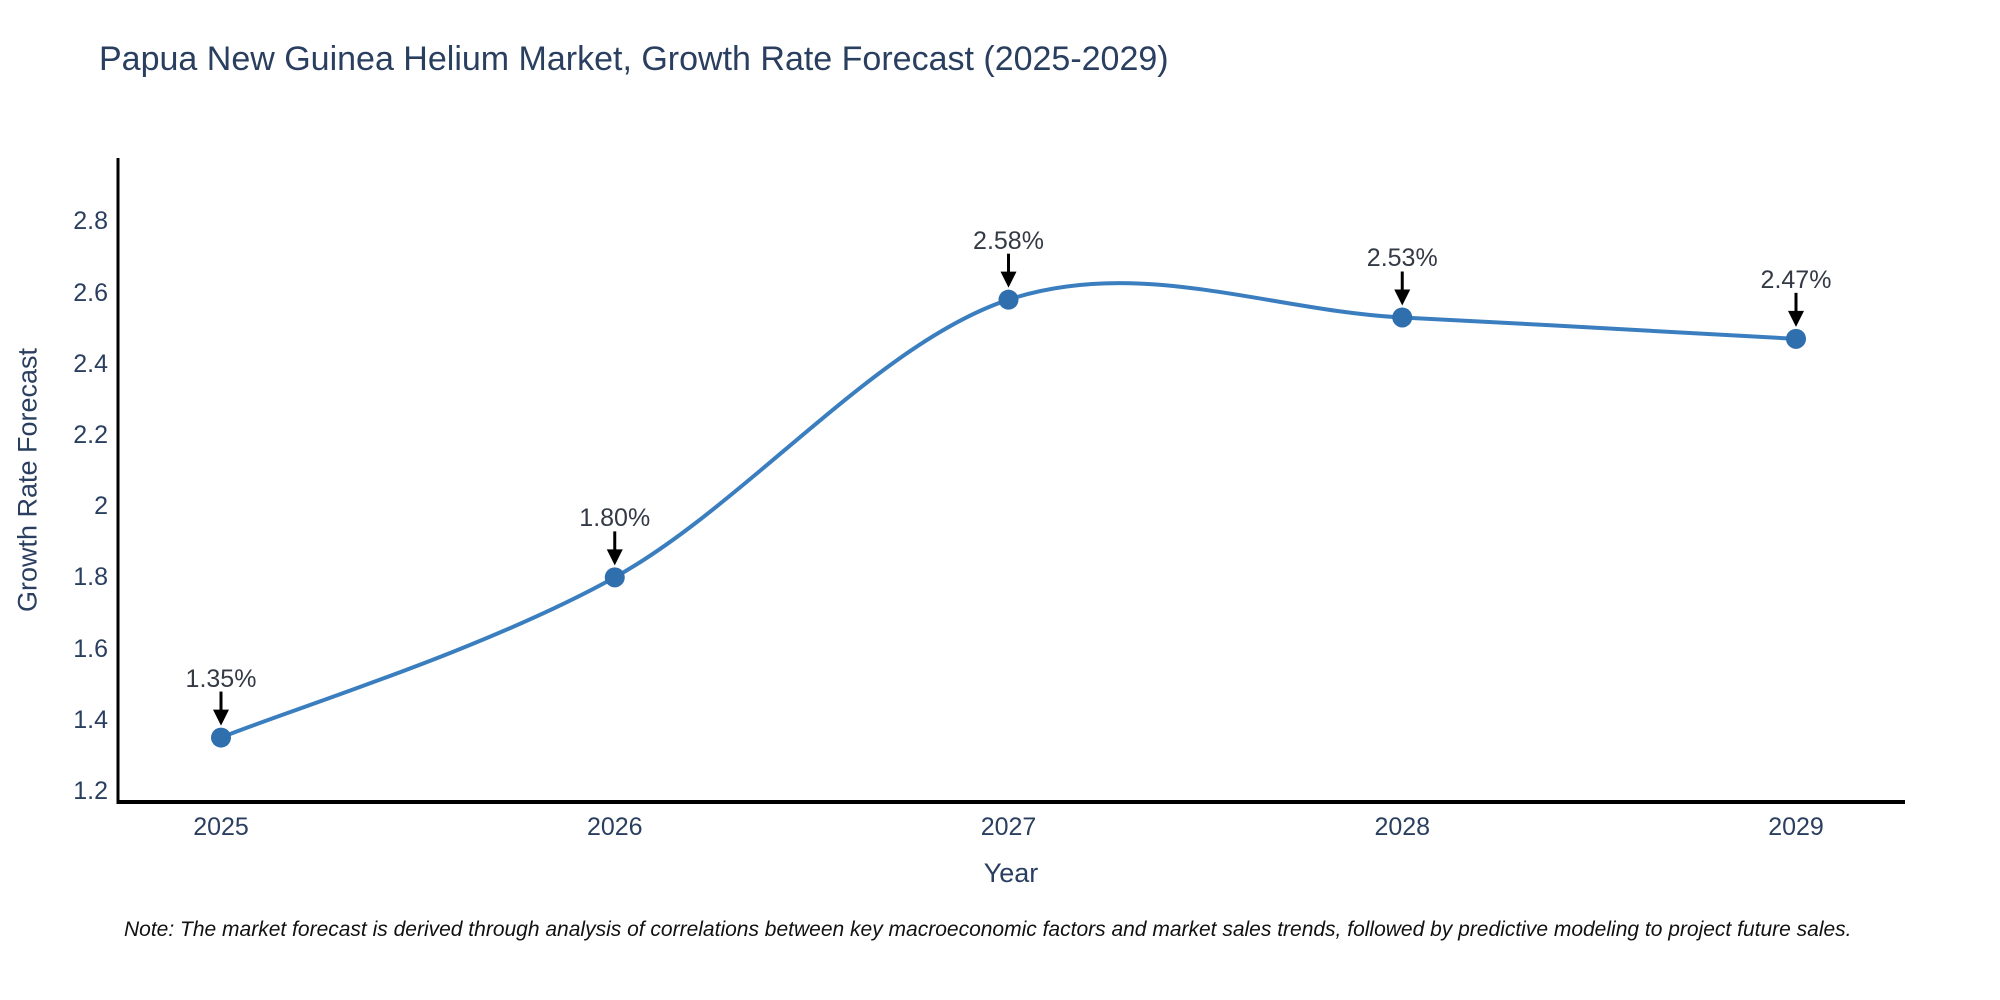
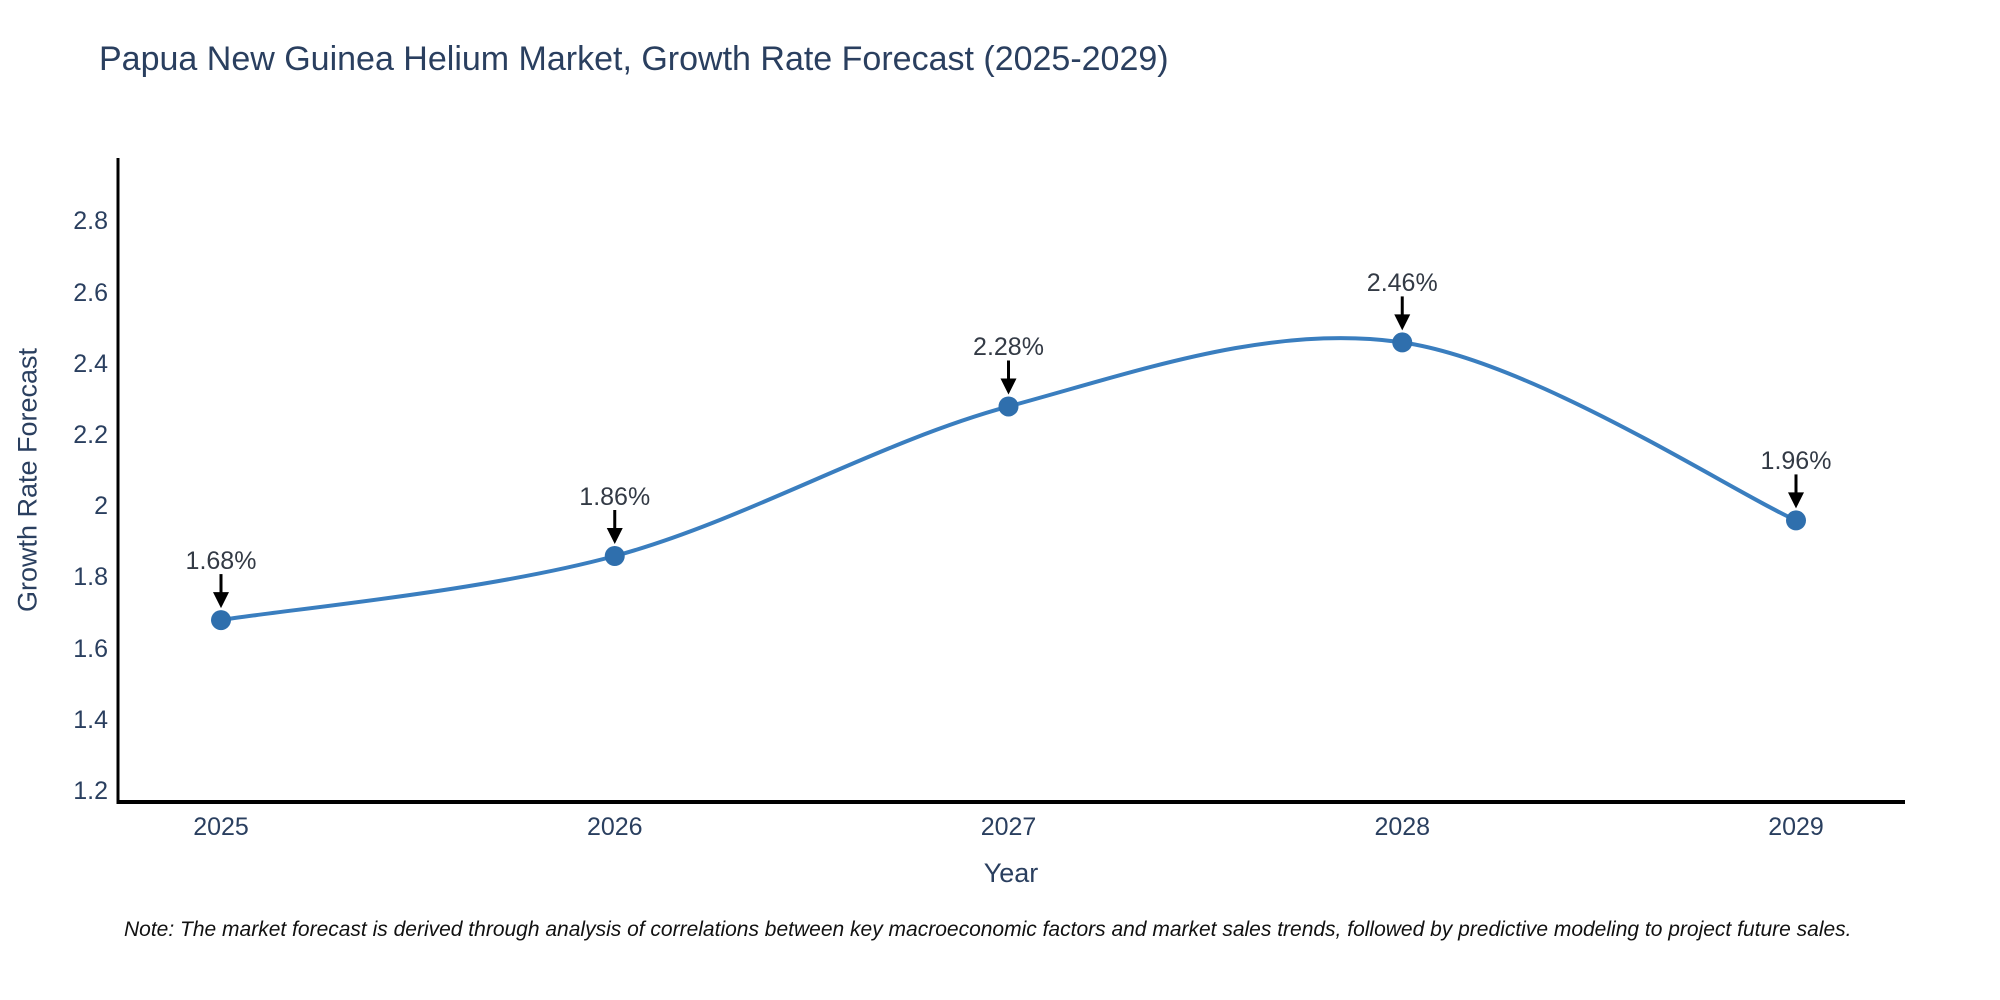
2025: 1.35% -> 1.68%
2026: 1.80% -> 1.86%
2027: 2.58% -> 2.28%
2028: 2.53% -> 2.46%
2029: 2.47% -> 1.96%
